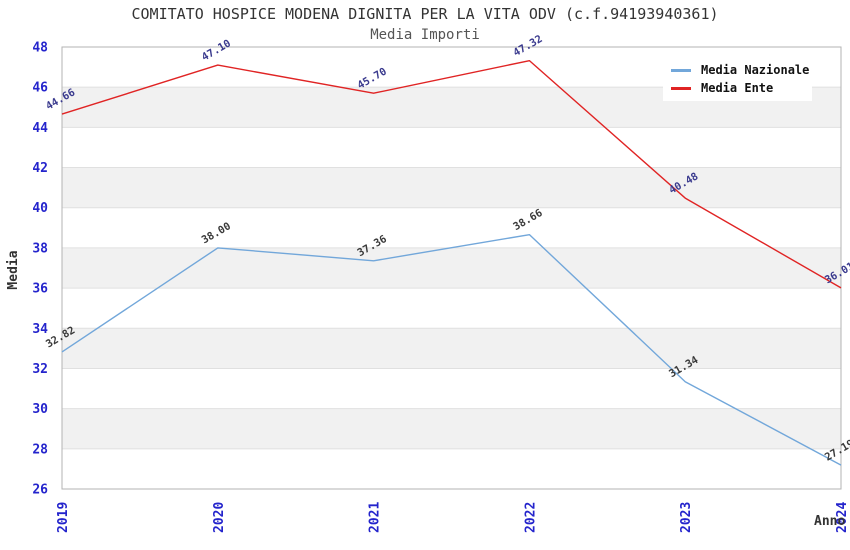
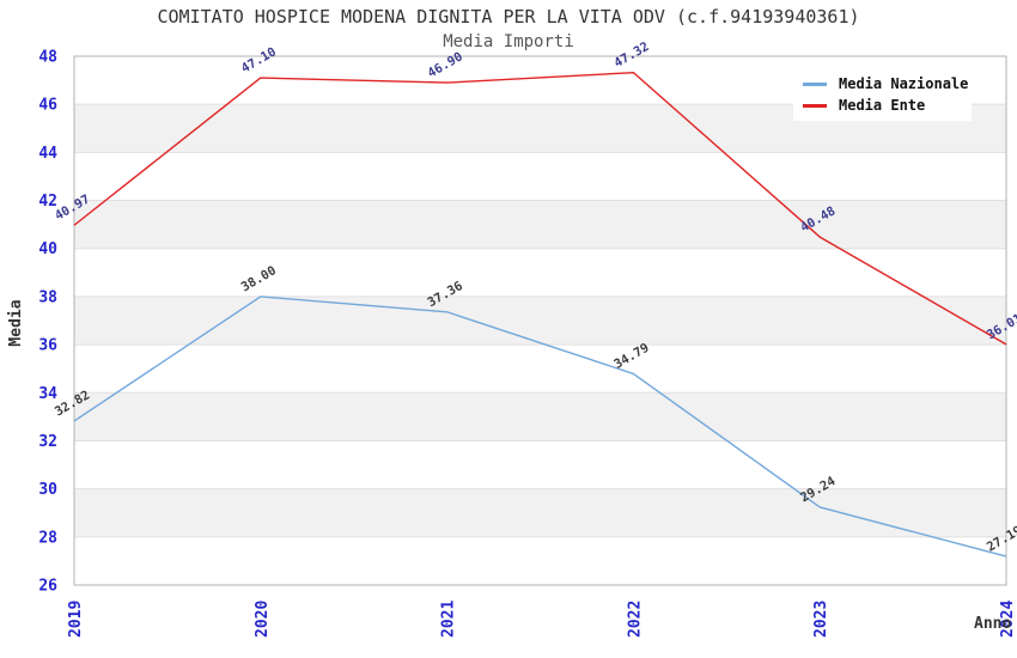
Media Ente/2019: 44.66 -> 40.97
Media Ente/2021: 45.70 -> 46.90
Media Nazionale/2022: 38.66 -> 34.79
Media Nazionale/2023: 31.34 -> 29.24
